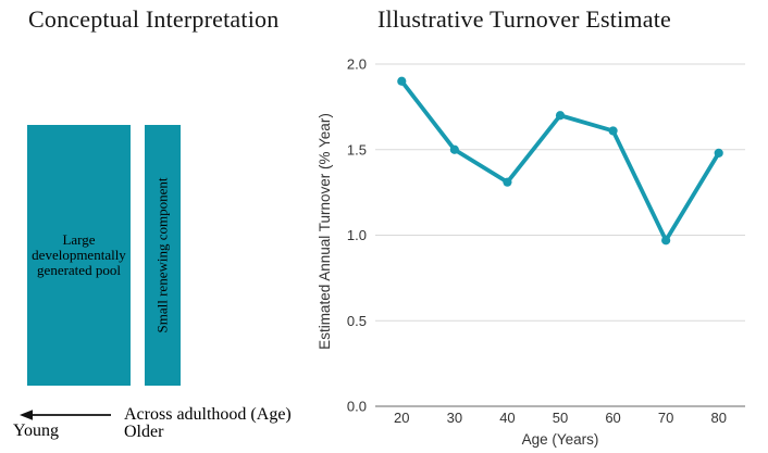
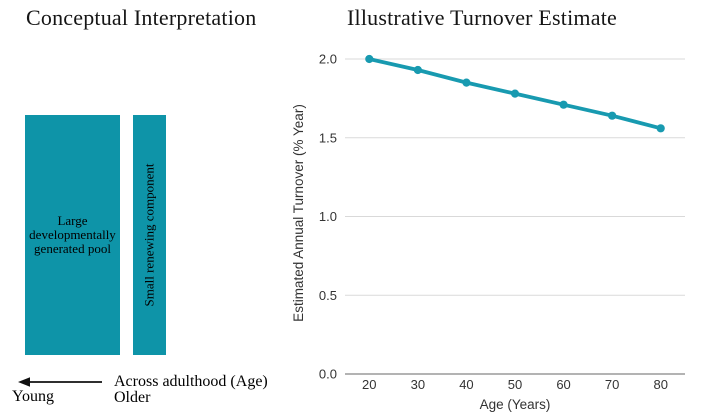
20: 1.90 -> 2.00
30: 1.50 -> 1.93
40: 1.31 -> 1.85
50: 1.70 -> 1.78
60: 1.61 -> 1.71
70: 0.97 -> 1.64
80: 1.48 -> 1.56
